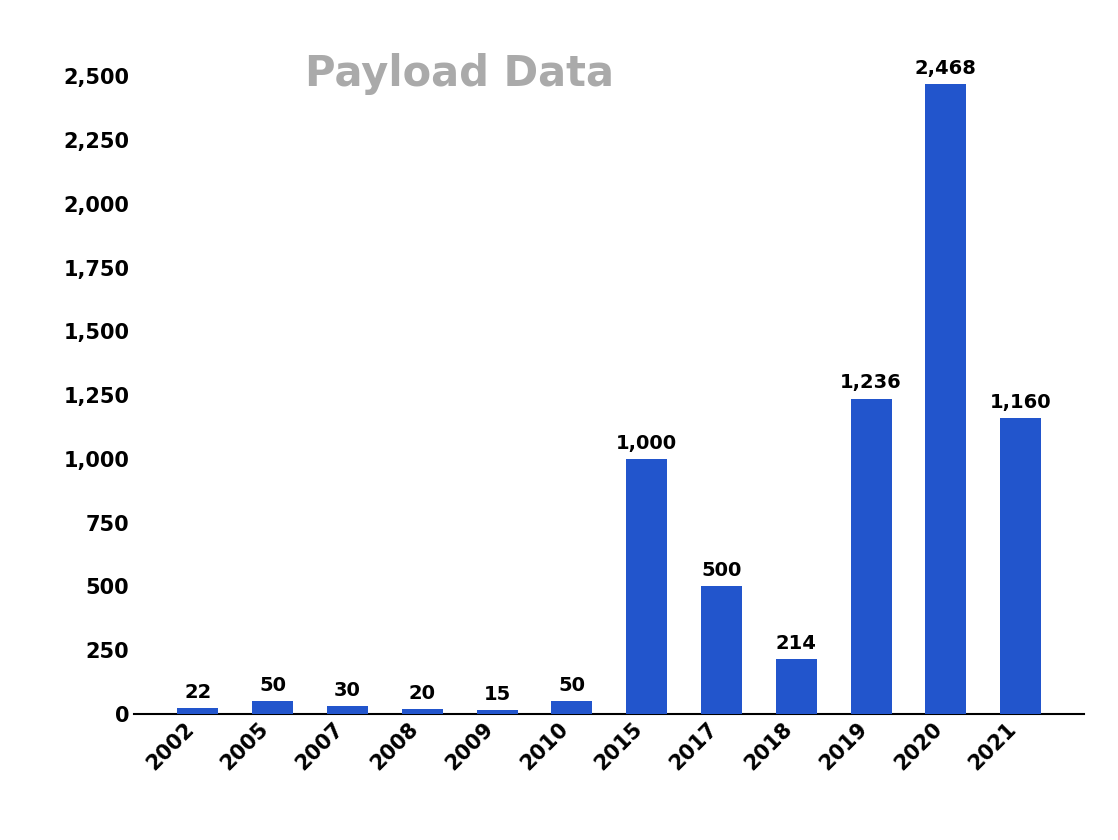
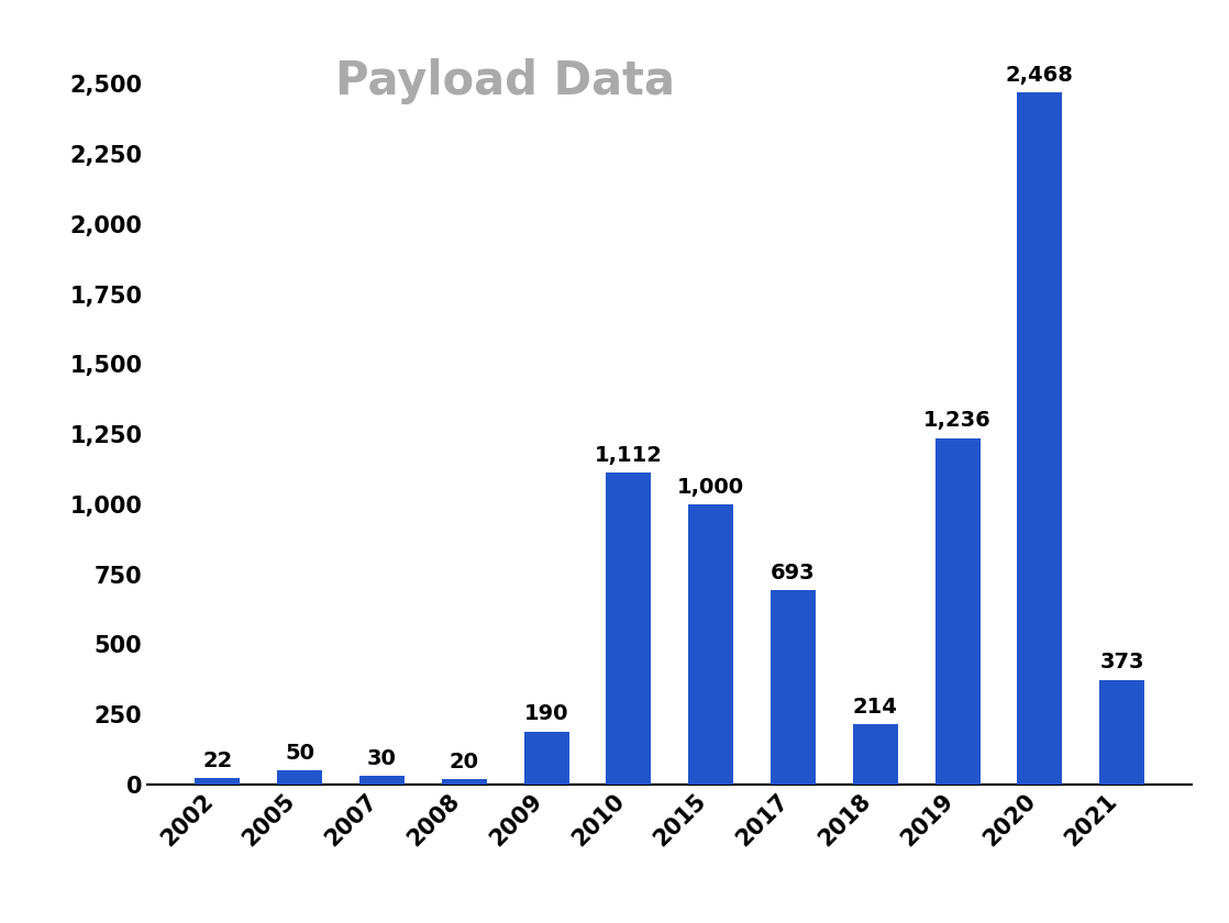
2009: 15 -> 190
2010: 50 -> 1,112
2017: 500 -> 693
2021: 1,160 -> 373
